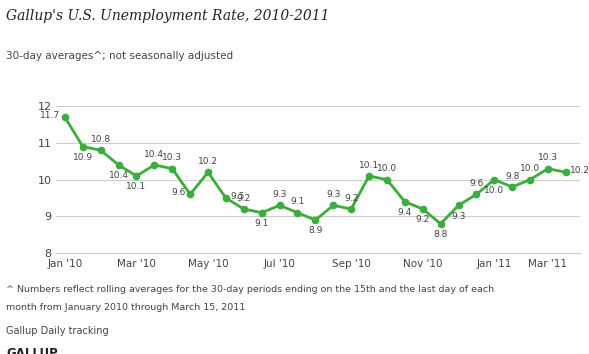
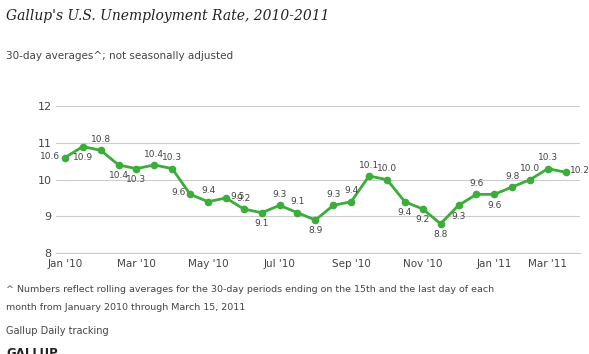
Jan '10: 11.7 -> 10.6
Mar '10: 10.1 -> 10.3
May '10: 10.2 -> 9.4
Sep '10: 9.2 -> 9.4
Jan '11: 10.0 -> 9.6
